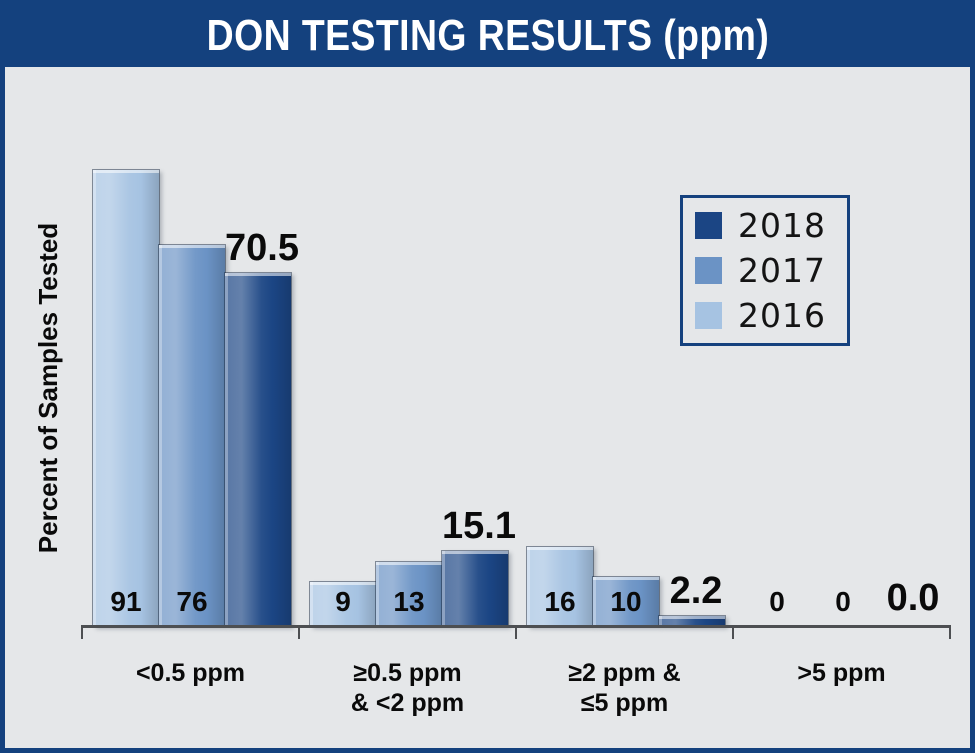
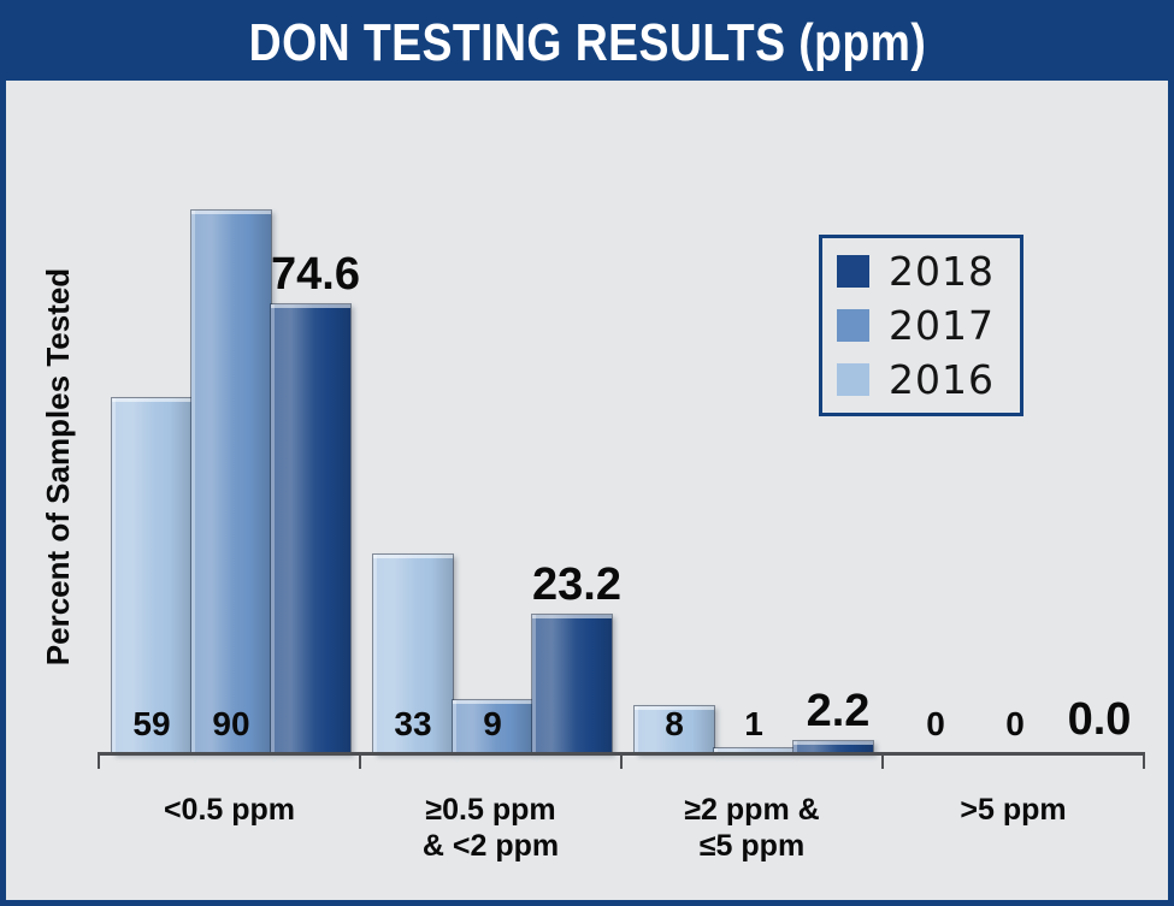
2016/<0.5 ppm: 91 -> 59
2017/<0.5 ppm: 76 -> 90
2018/<0.5 ppm: 70.5 -> 74.6
2016/≥0.5 ppm & <2 ppm: 9 -> 33
2017/≥0.5 ppm & <2 ppm: 13 -> 9
2018/≥0.5 ppm & <2 ppm: 15.1 -> 23.2
2016/≥2 ppm & ≤5 ppm: 16 -> 8
2017/≥2 ppm & ≤5 ppm: 10 -> 1
